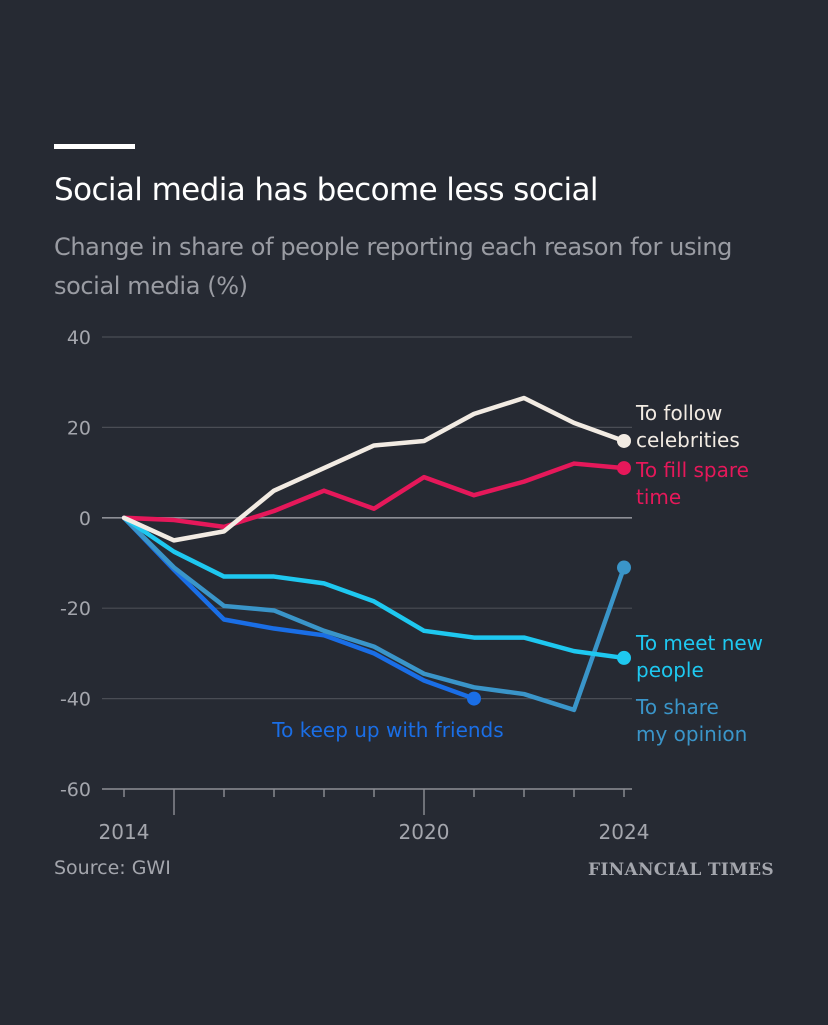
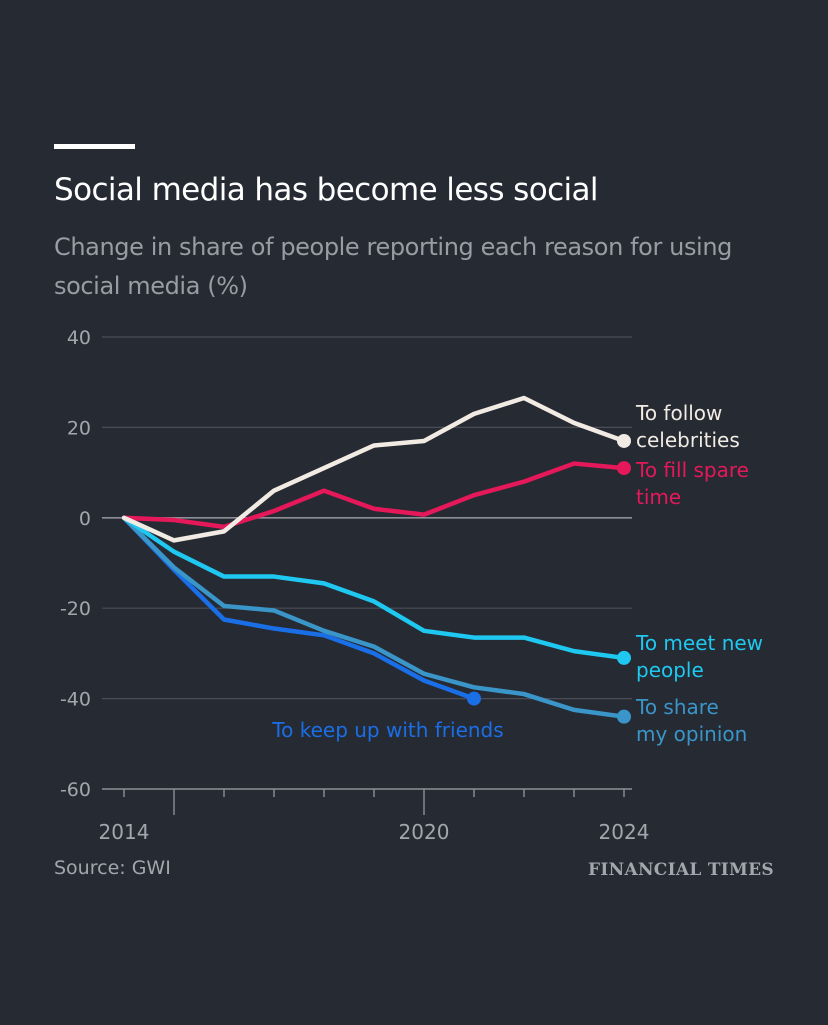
To fill spare time/2020: 9 -> 1
To share my opinion/2024: -11 -> -44
